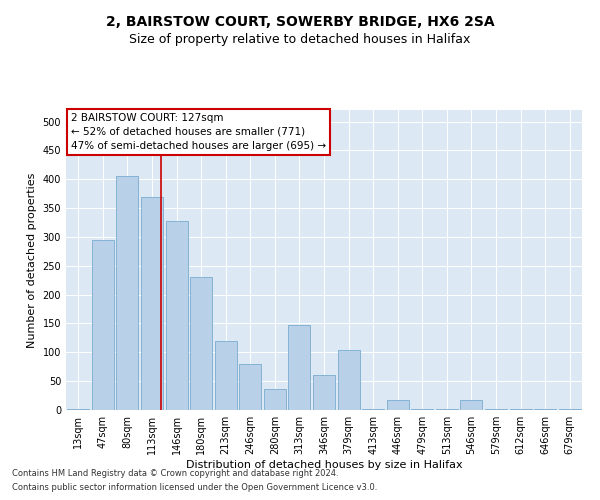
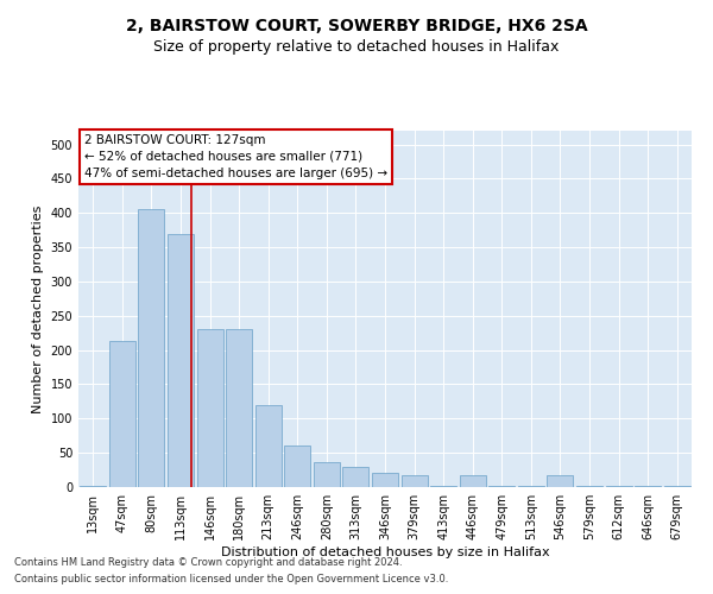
47sqm: 294 -> 213
146sqm: 328 -> 230
246sqm: 80 -> 60
313sqm: 148 -> 30
346sqm: 60 -> 20
379sqm: 104 -> 17
